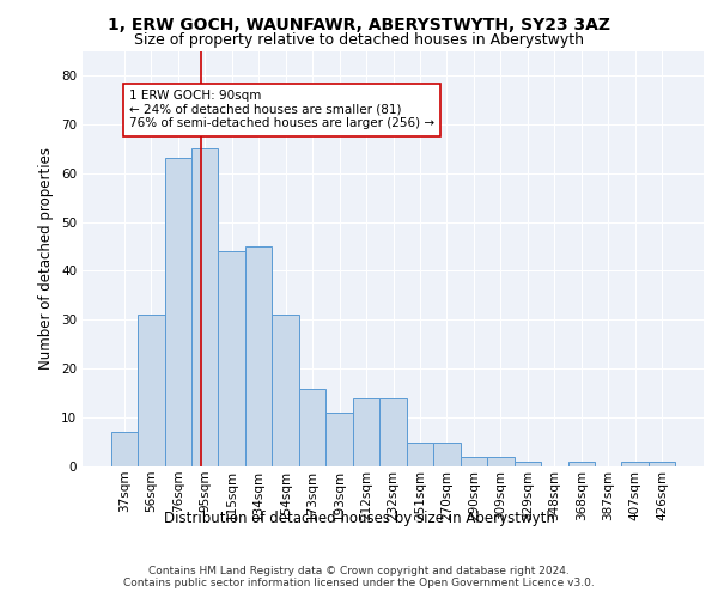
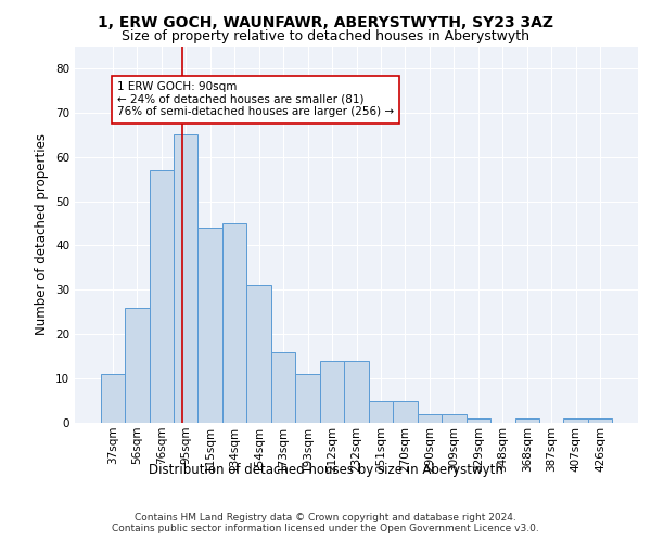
37sqm: 7 -> 11
56sqm: 31 -> 26
76sqm: 63 -> 57
